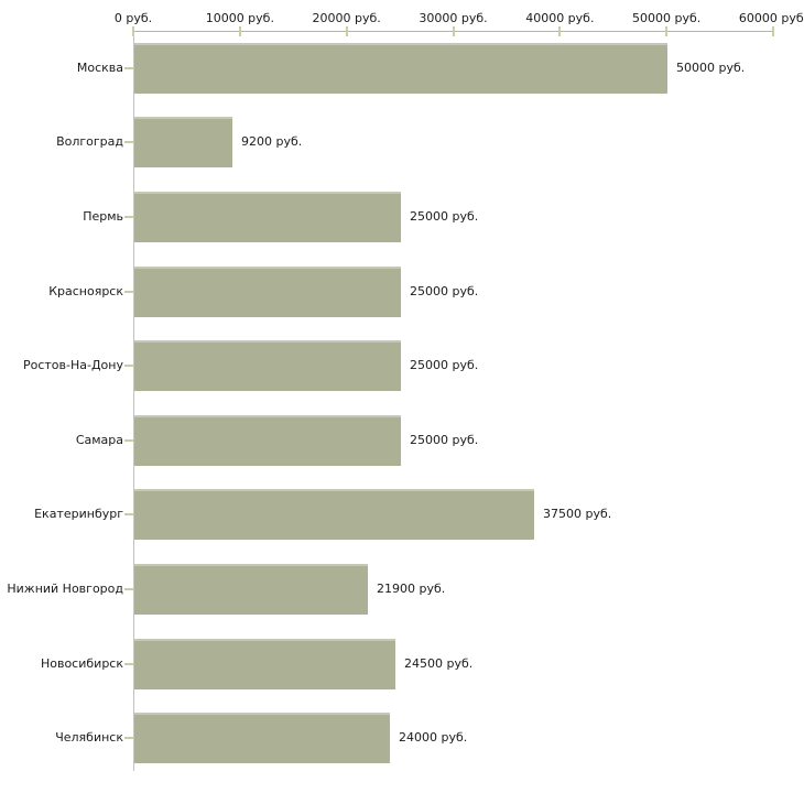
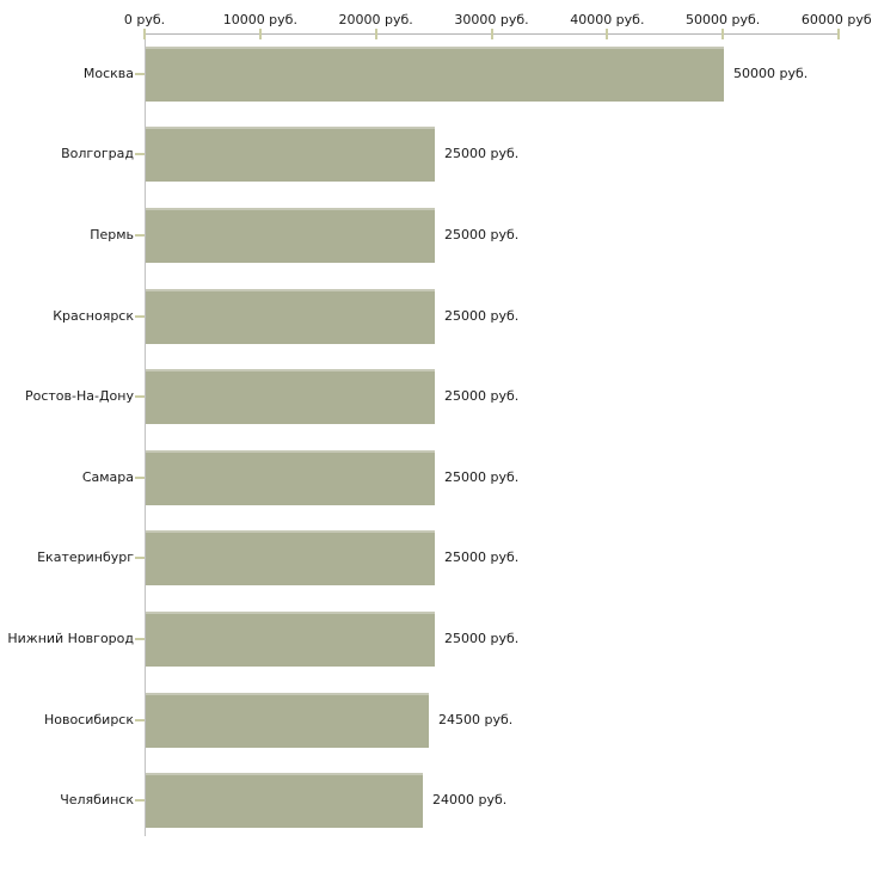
Волгоград: 9200 -> 25000
Екатеринбург: 37500 -> 25000
Нижний Новгород: 21900 -> 25000
